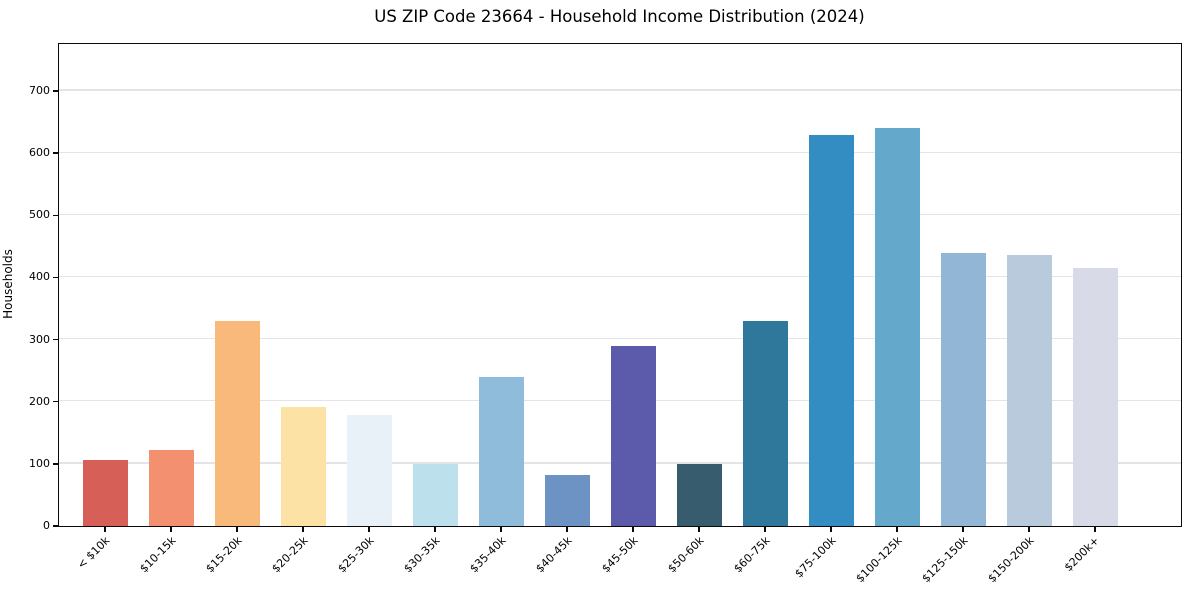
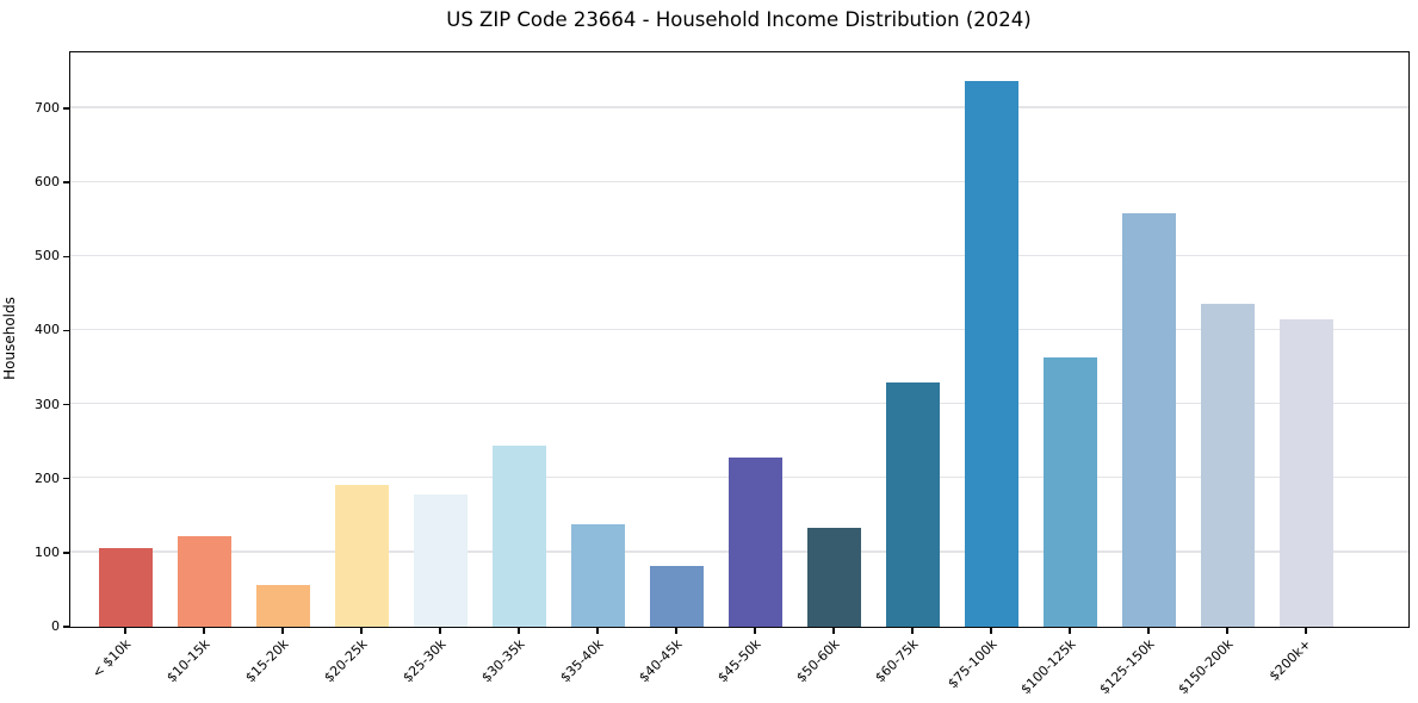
$15-20k: 330 -> 60
$30-35k: 100 -> 240
$35-40k: 240 -> 140
$45-50k: 290 -> 230
$50-60k: 100 -> 130
$75-100k: 630 -> 740
$100-125k: 640 -> 360
$125-150k: 440 -> 560
